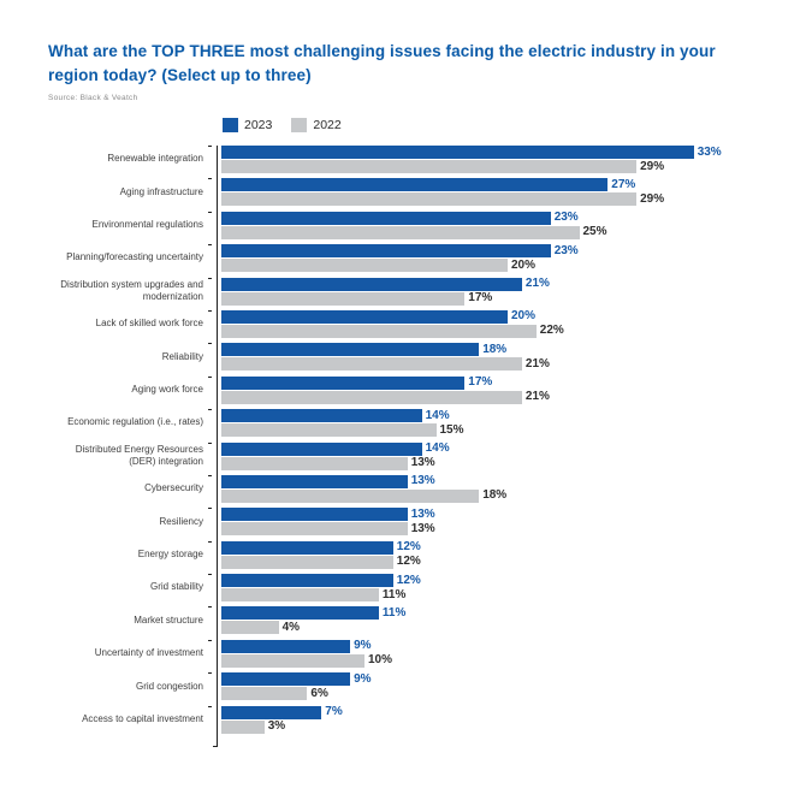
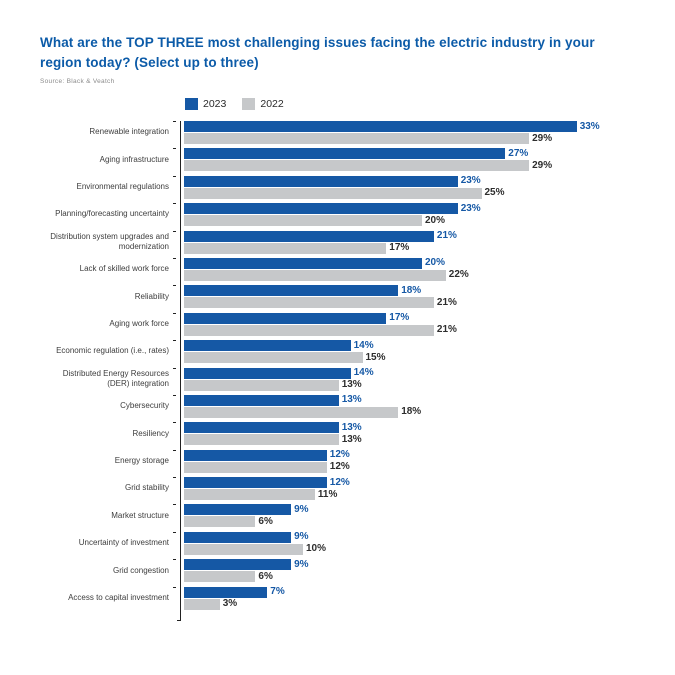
2023/Market structure: 11% -> 9%
2022/Market structure: 4% -> 6%
